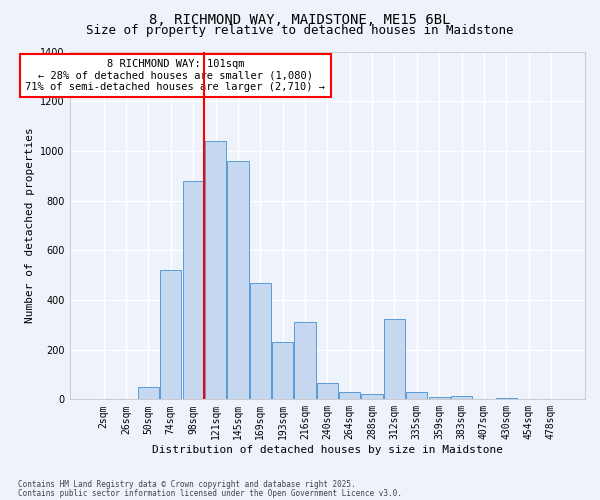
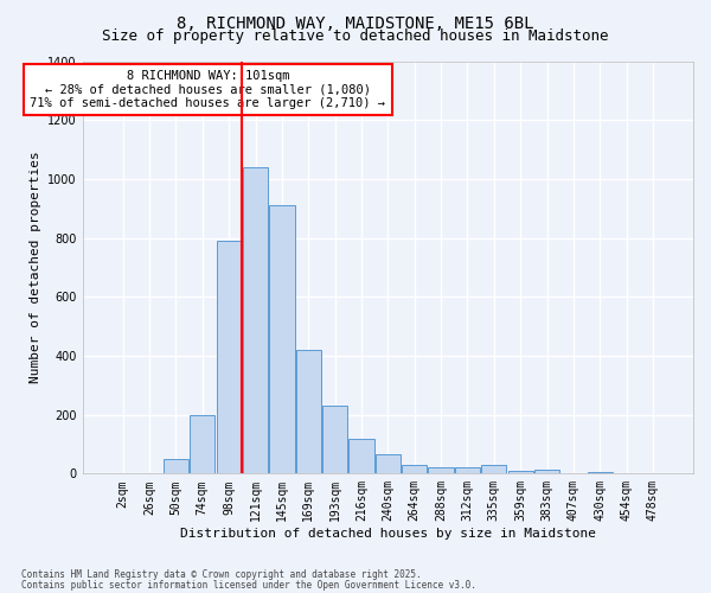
74sqm: 520 -> 200
98sqm: 880 -> 790
145sqm: 960 -> 910
169sqm: 470 -> 420
216sqm: 310 -> 120
312sqm: 325 -> 20
